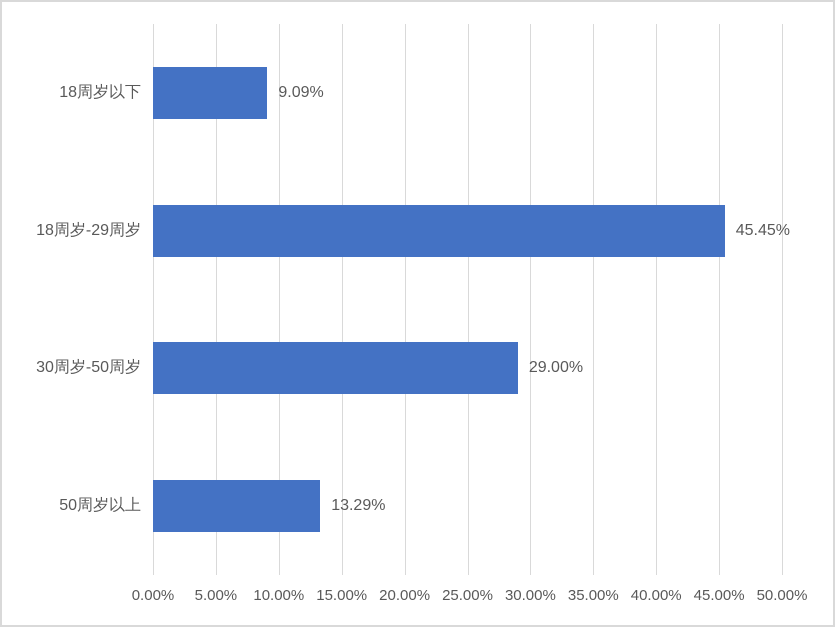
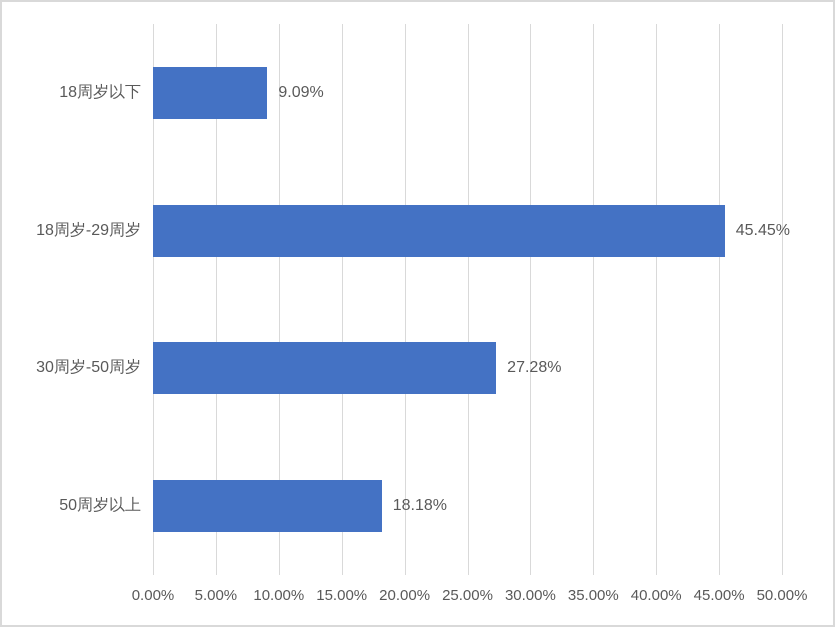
30周岁-50周岁: 29.00% -> 27.28%
50周岁以上: 13.29% -> 18.18%
